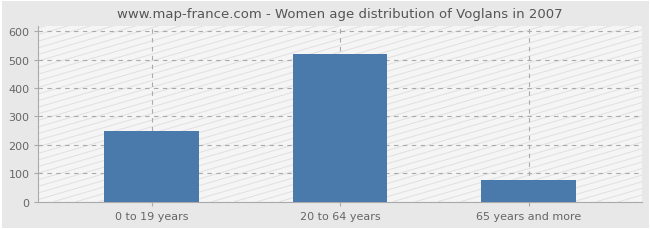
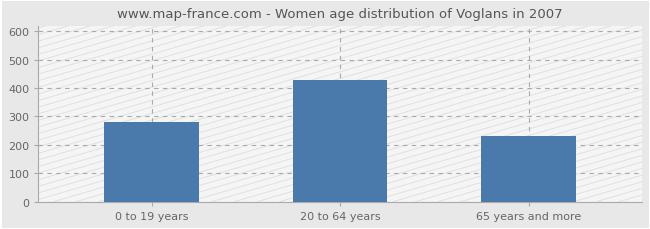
0 to 19 years: 248 -> 280
20 to 64 years: 519 -> 430
65 years and more: 78 -> 230
